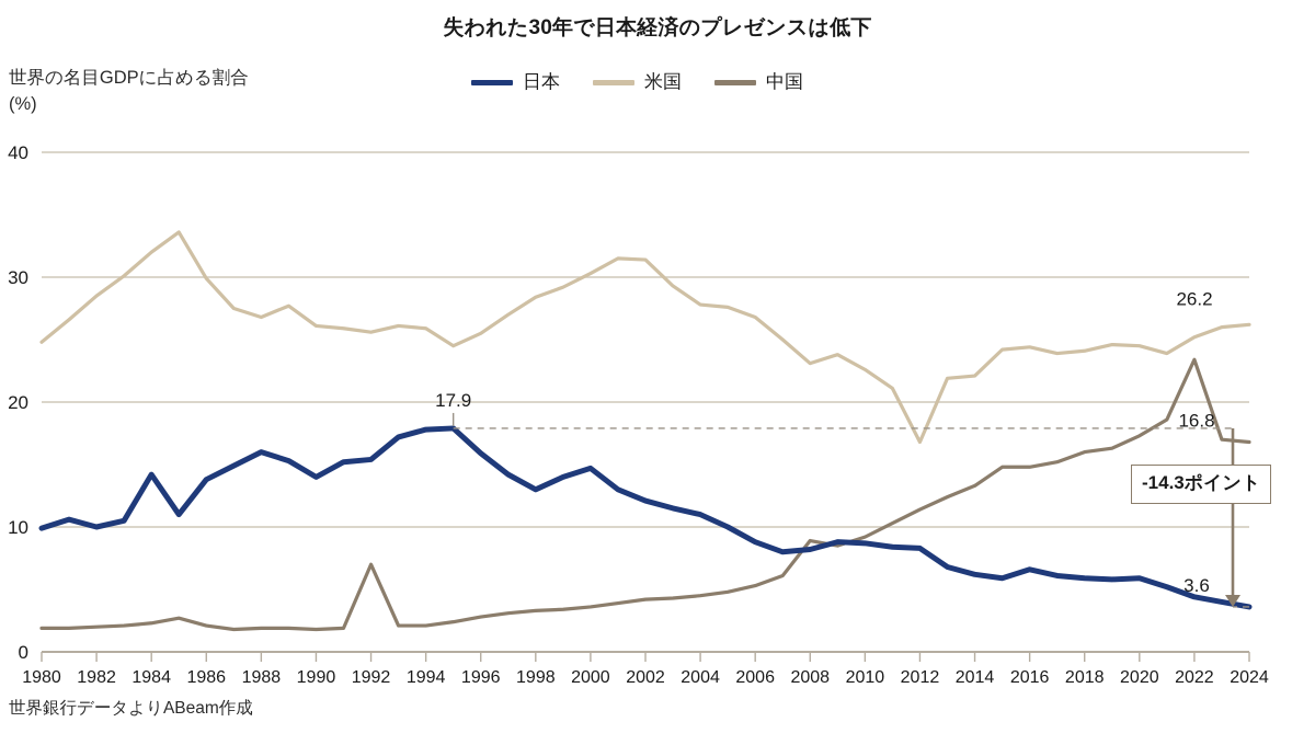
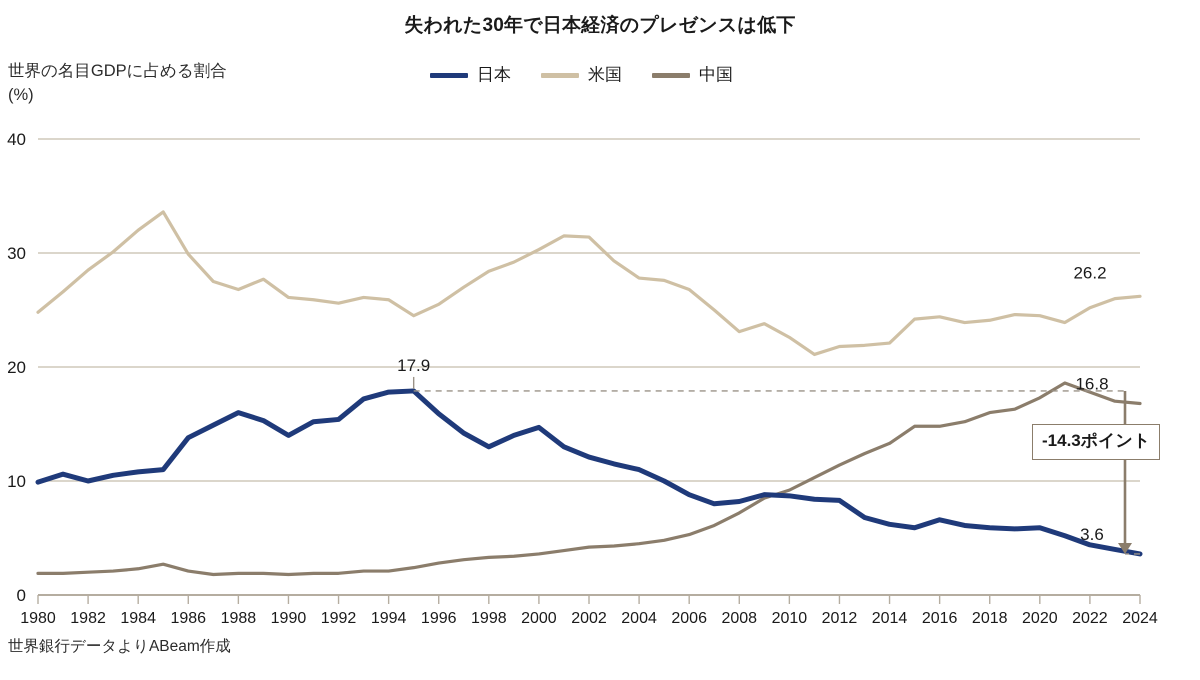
日本/1984: 14.2 -> 10.8
中国/1992: 7.0 -> 1.9
中国/2008: 8.9 -> 7.2
米国/2012: 16.8 -> 21.8
中国/2022: 23.4 -> 17.8
